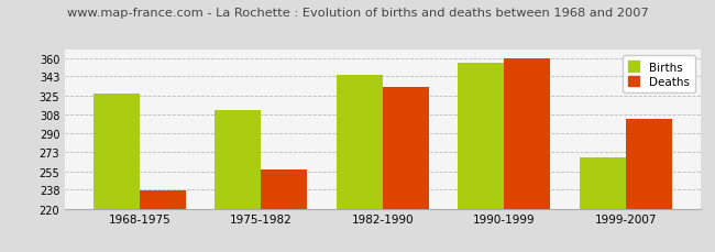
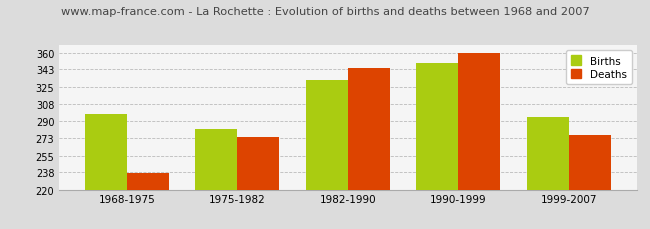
Births/1968-1975: 327 -> 298
Births/1975-1982: 312 -> 282
Deaths/1975-1982: 257 -> 274
Births/1982-1990: 345 -> 332
Deaths/1982-1990: 333 -> 344
Births/1990-1999: 356 -> 350
Births/1999-2007: 268 -> 294
Deaths/1999-2007: 304 -> 276
